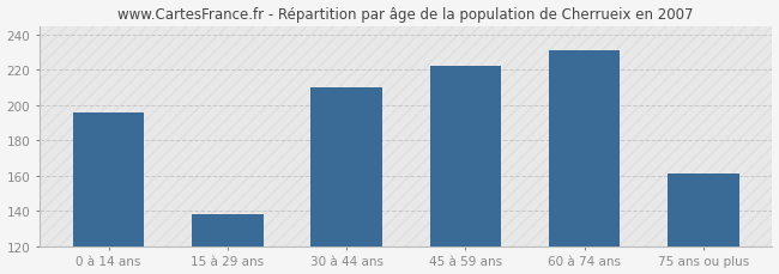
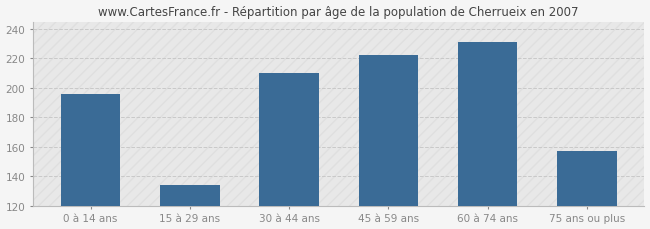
15 à 29 ans: 138 -> 134
75 ans ou plus: 161 -> 157
